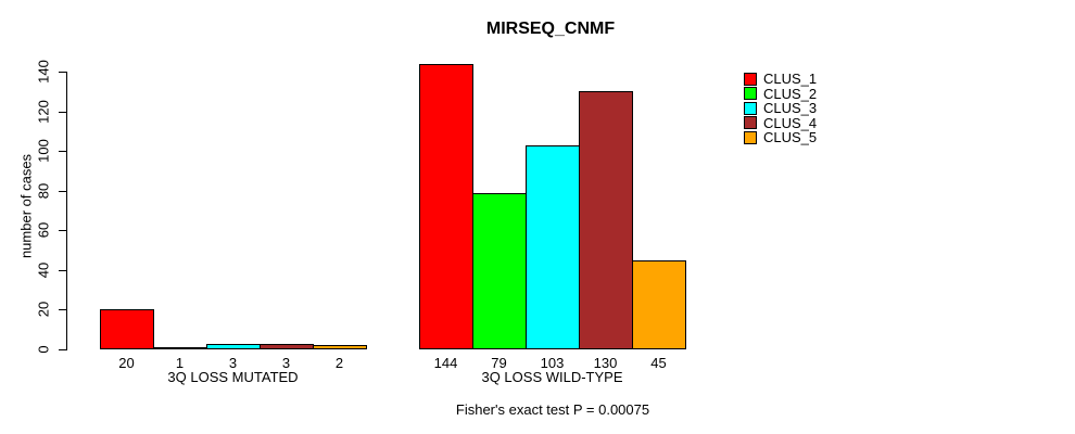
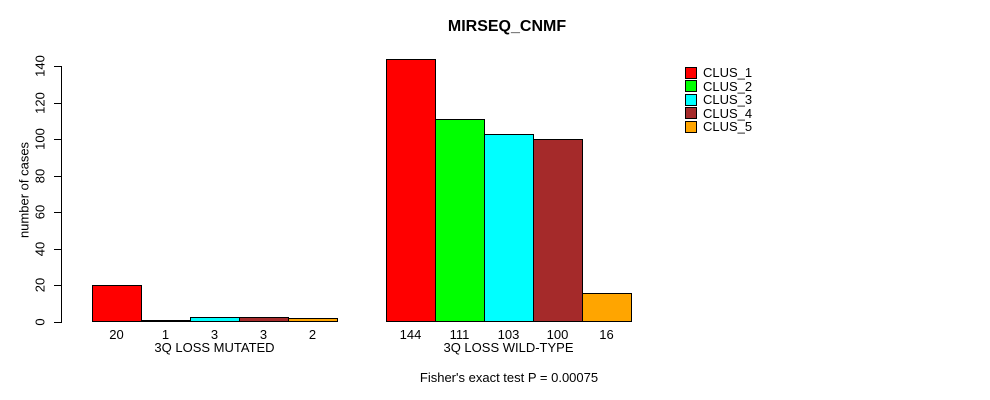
CLUS_2/3Q LOSS WILD-TYPE: 79 -> 111
CLUS_4/3Q LOSS WILD-TYPE: 130 -> 100
CLUS_5/3Q LOSS WILD-TYPE: 45 -> 16
